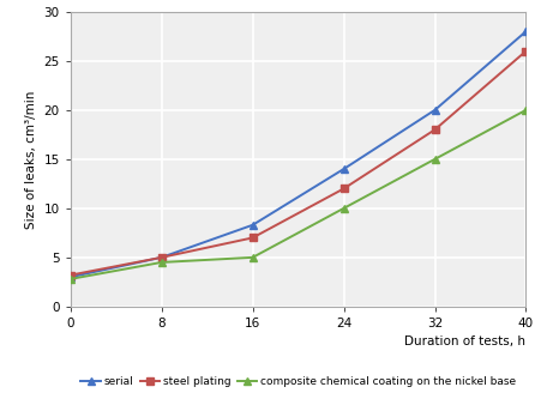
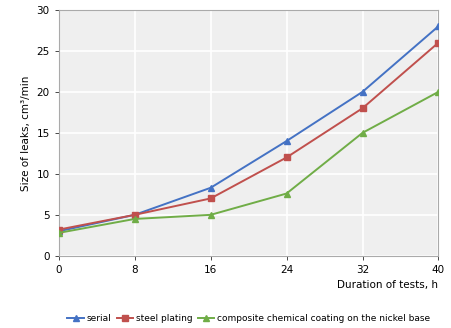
composite chemical coating on the nickel base/24: 10.0 -> 7.6
